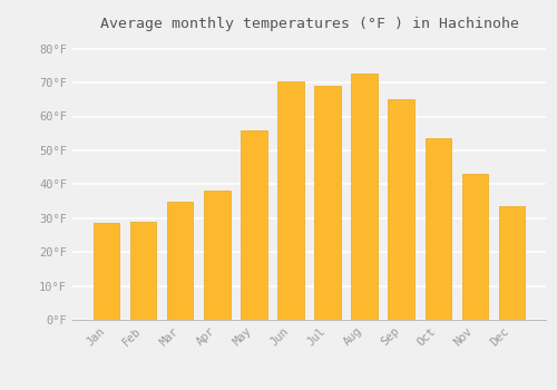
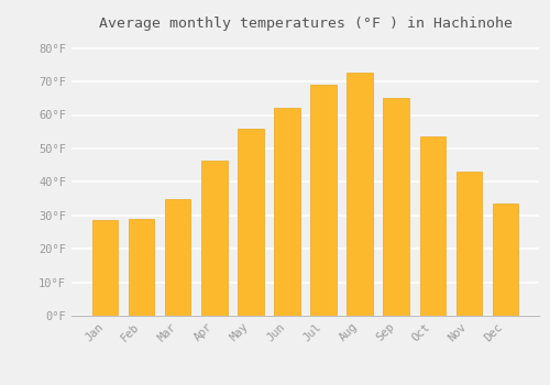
Apr: 38.0°F -> 46.5°F
Jun: 70.5°F -> 62.0°F
